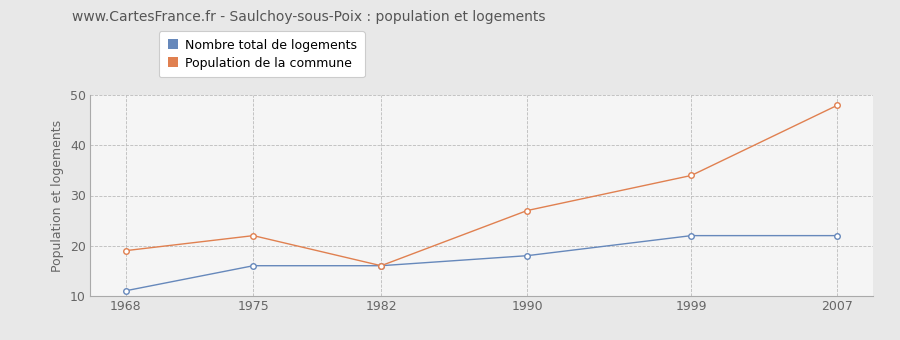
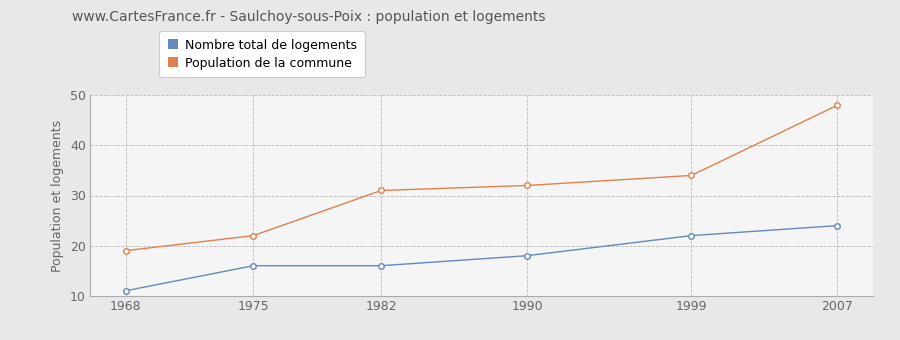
Population de la commune/1982: 16 -> 31
Population de la commune/1990: 27 -> 32
Nombre total de logements/2007: 22 -> 24
